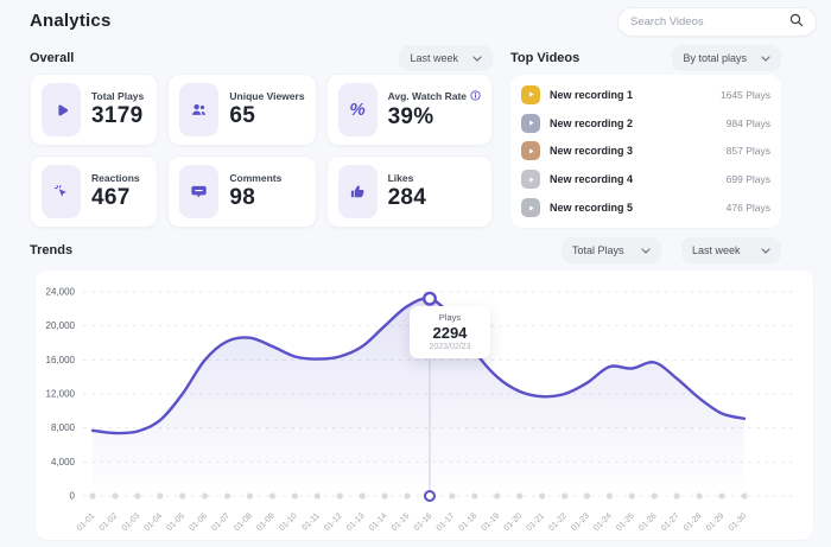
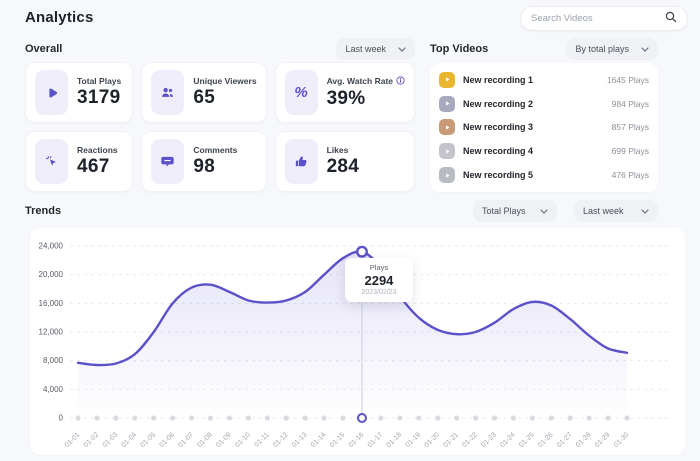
01-25: 15000 -> 16000
